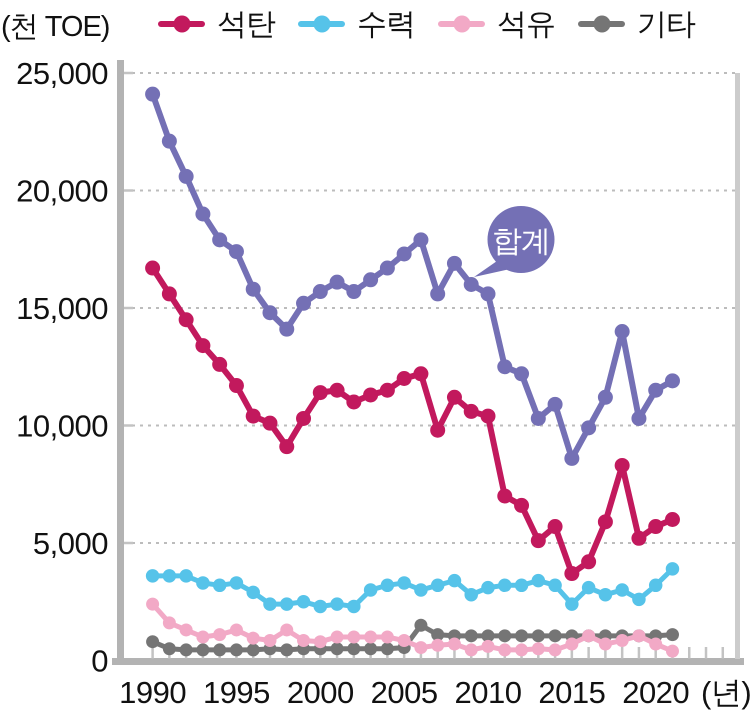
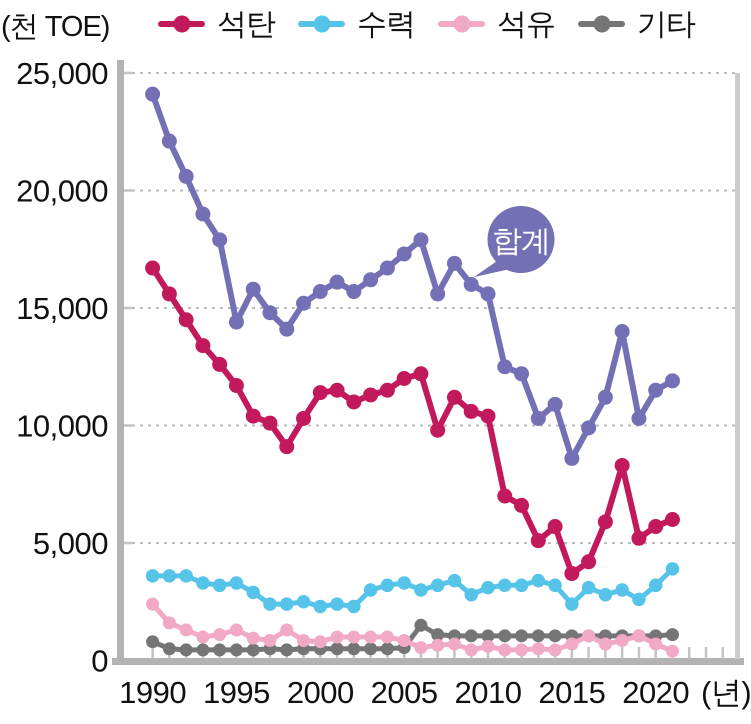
합계/1995: 17400 -> 14400
